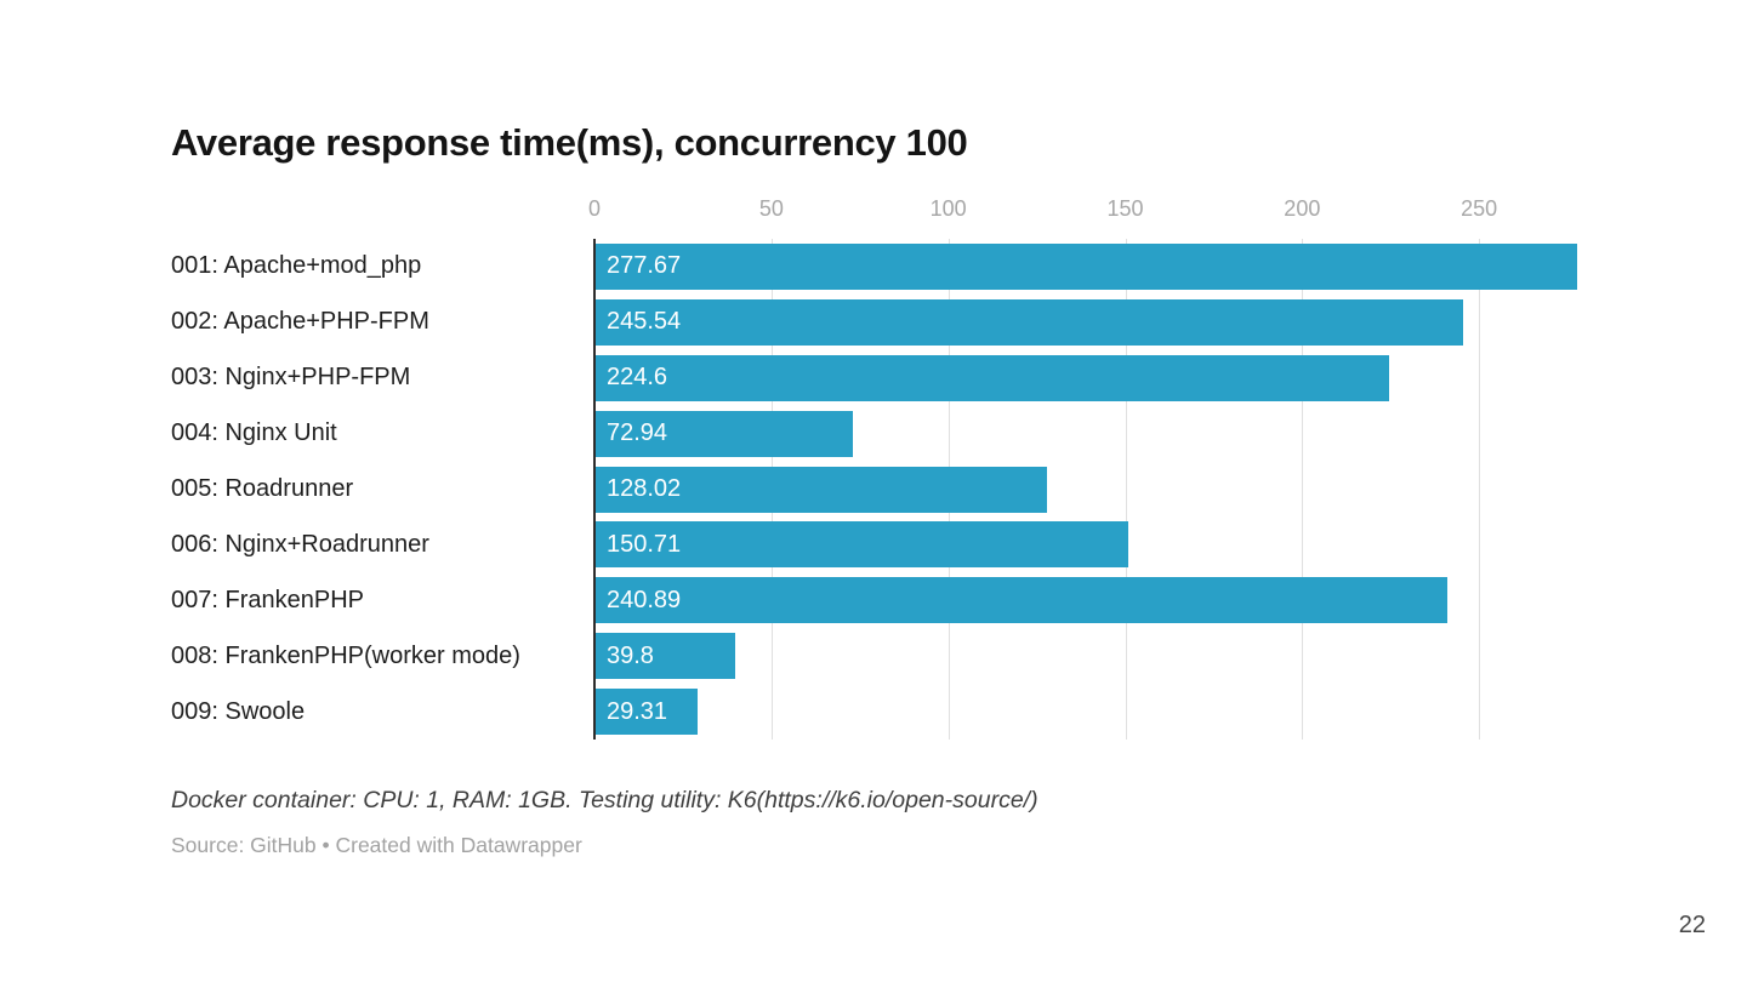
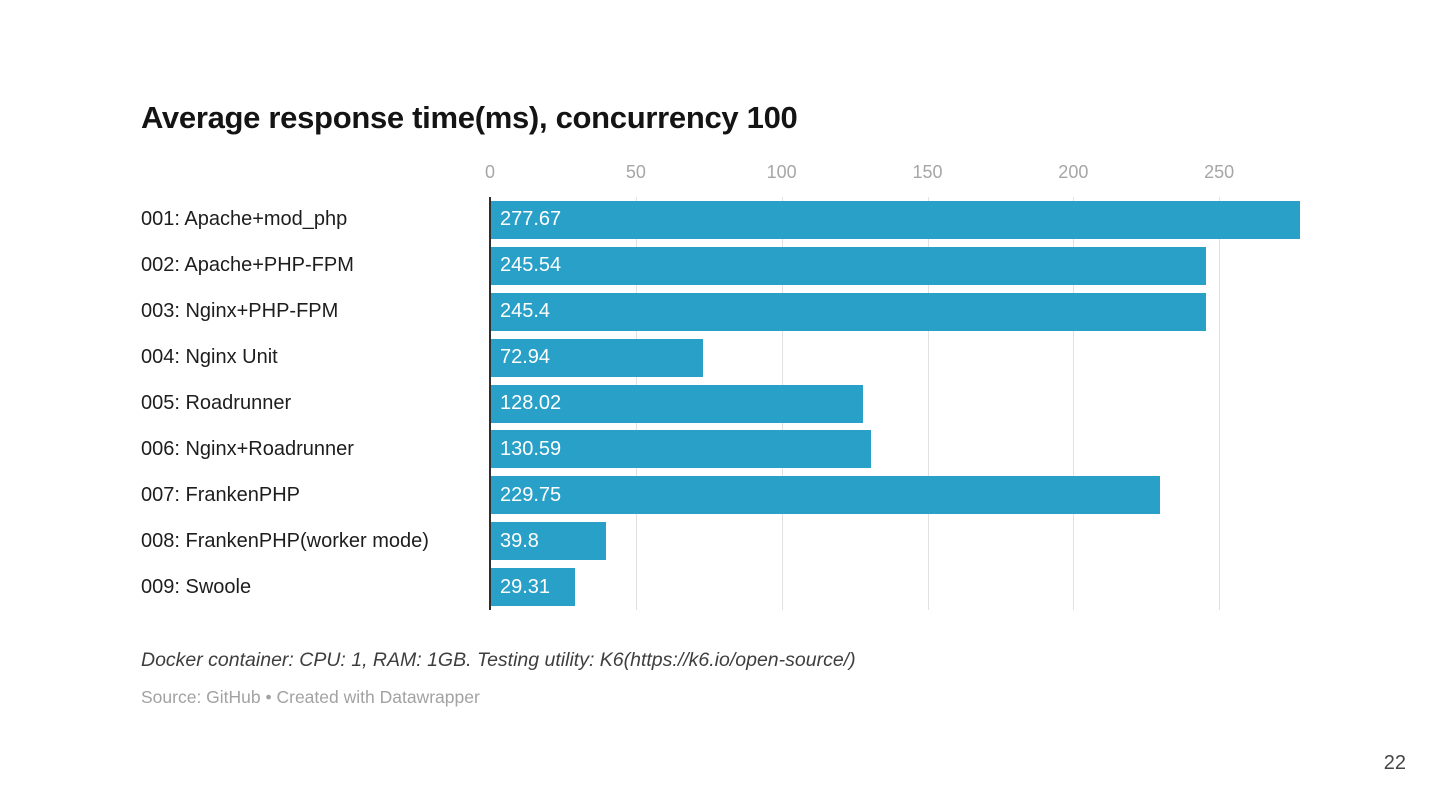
003: Nginx+PHP-FPM: 224.6 -> 245.4
006: Nginx+Roadrunner: 150.71 -> 130.59
007: FrankenPHP: 240.89 -> 229.75
